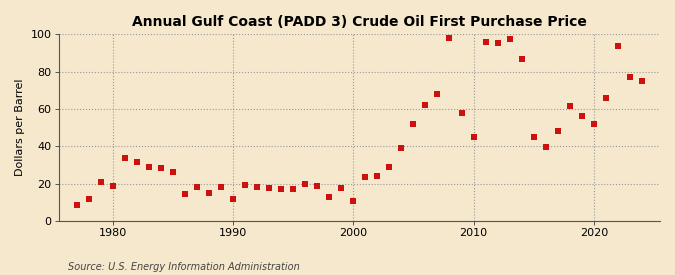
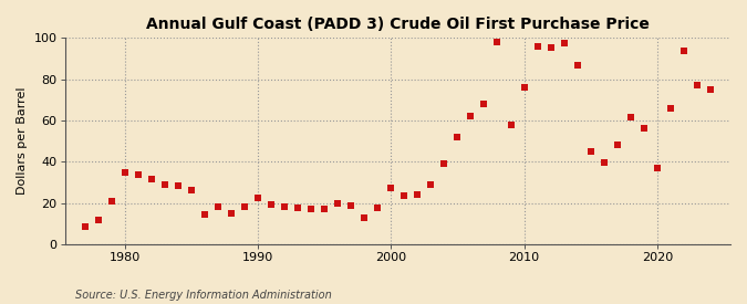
1980: 19 -> 35
1990: 12 -> 22
2000: 11 -> 28
2010: 45 -> 76
2020: 52 -> 37
